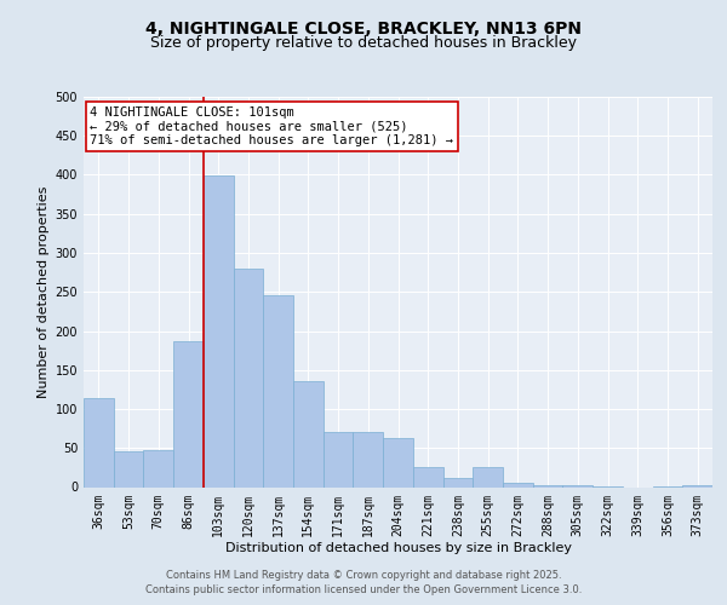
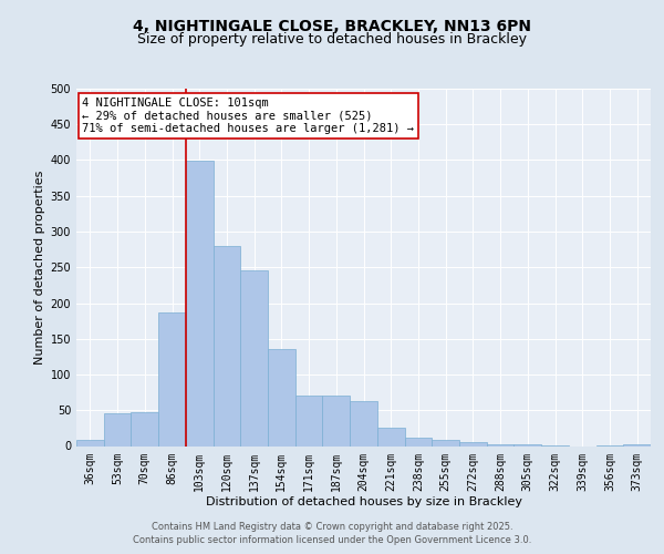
36sqm: 114 -> 9
255sqm: 26 -> 9
